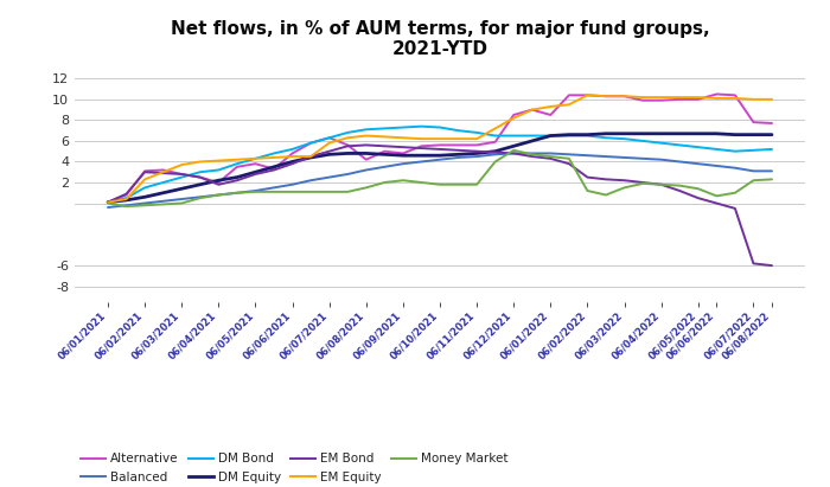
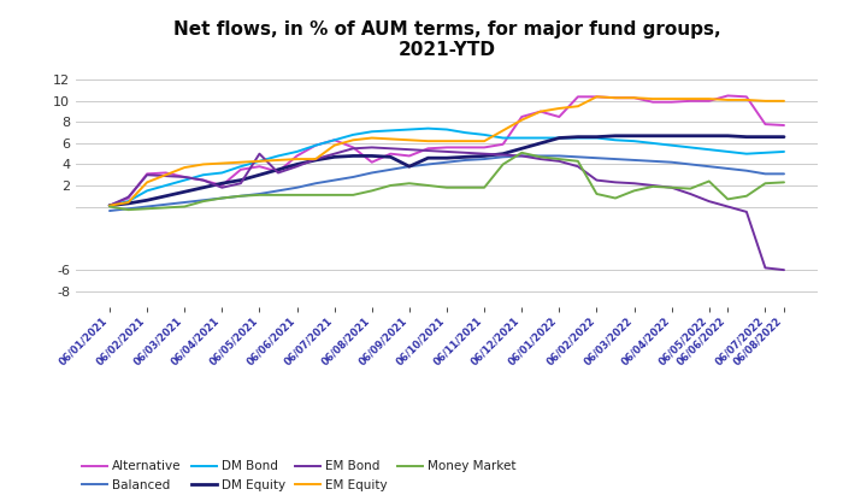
EM Bond/06/05/2021: 2.8 -> 5.0
DM Equity/06/09/2021: 4.6 -> 3.8
Money Market/06/05/2022: 1.4 -> 2.4
